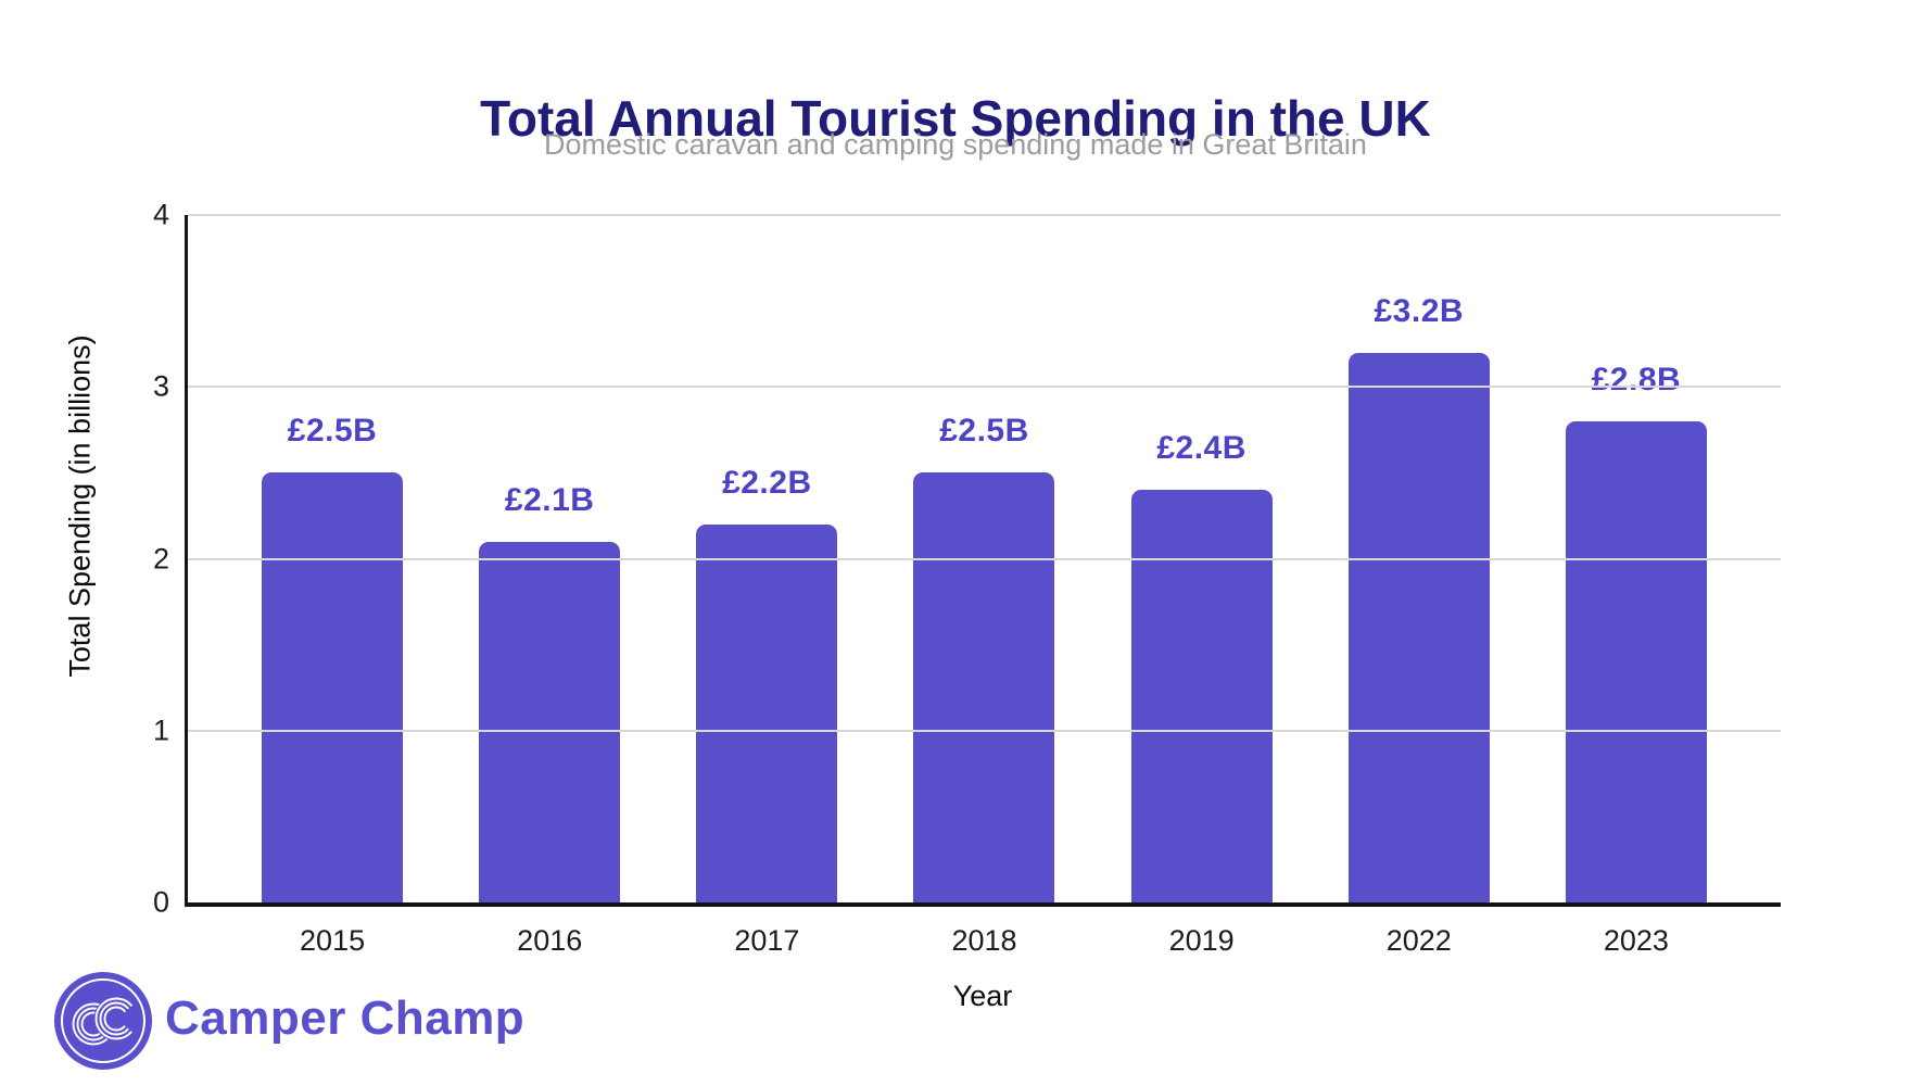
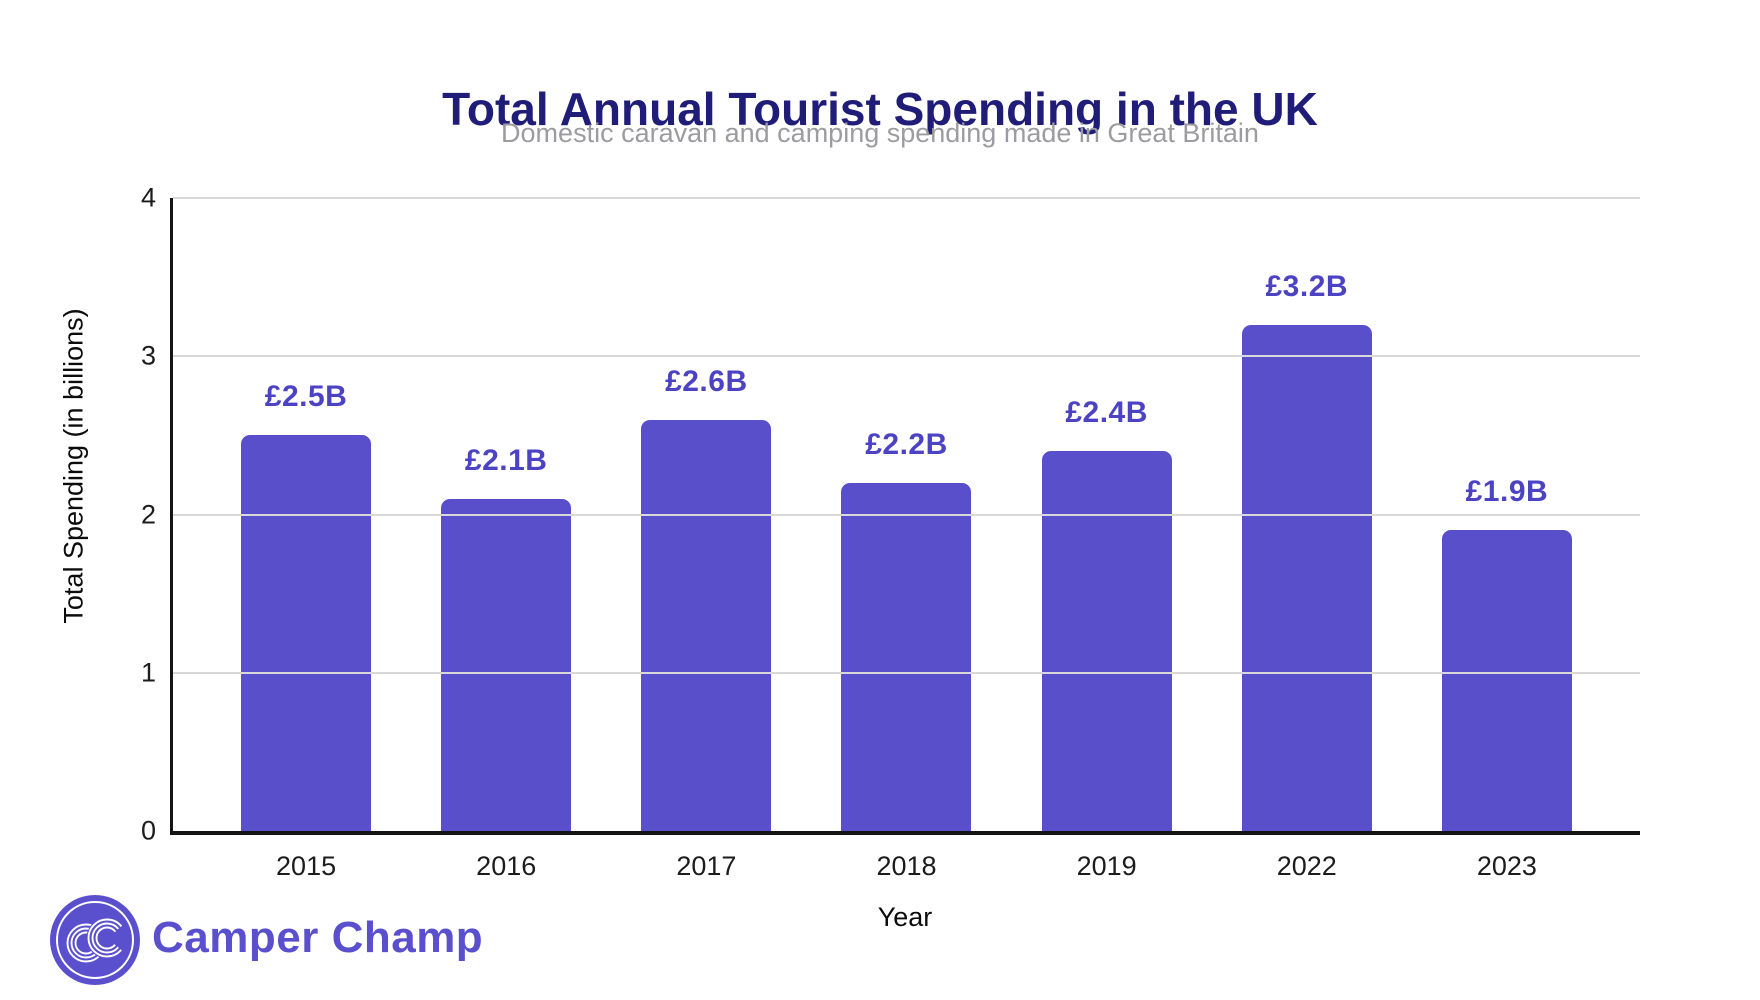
2017: £2.2B -> £2.6B
2018: £2.5B -> £2.2B
2023: £2.8B -> £1.9B
